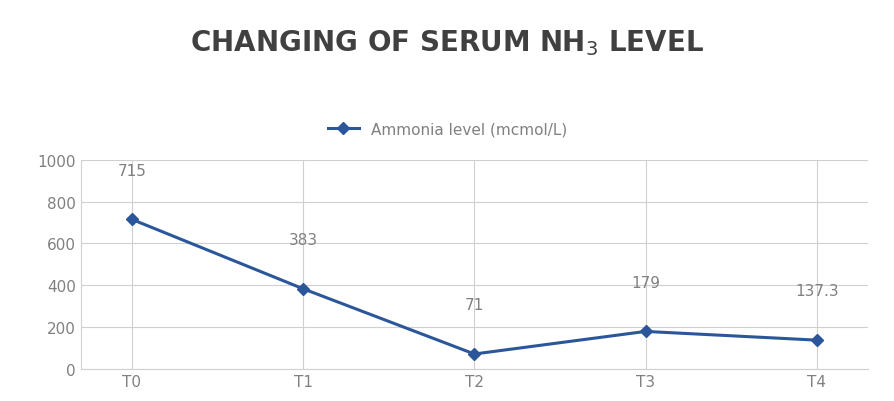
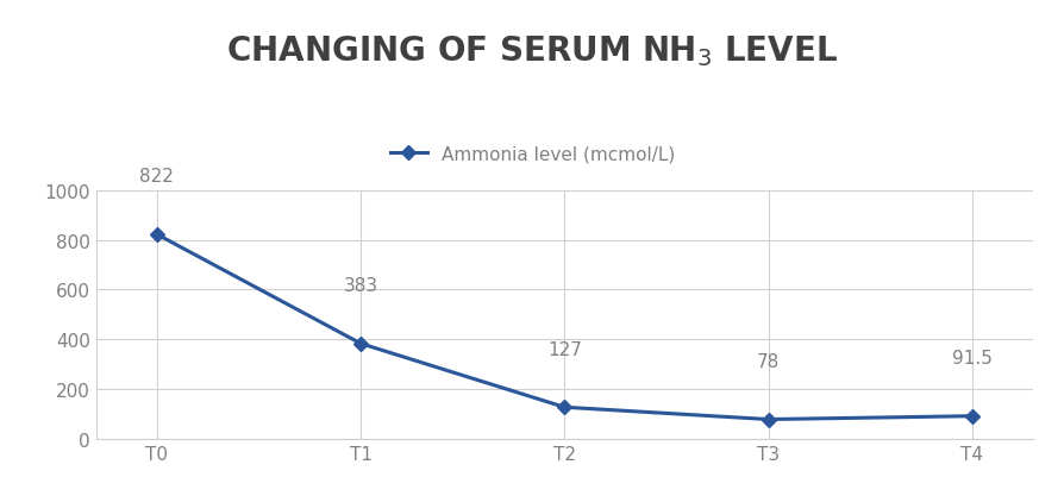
T0: 715 -> 822
T2: 71 -> 127
T3: 179 -> 78
T4: 137.3 -> 91.5
